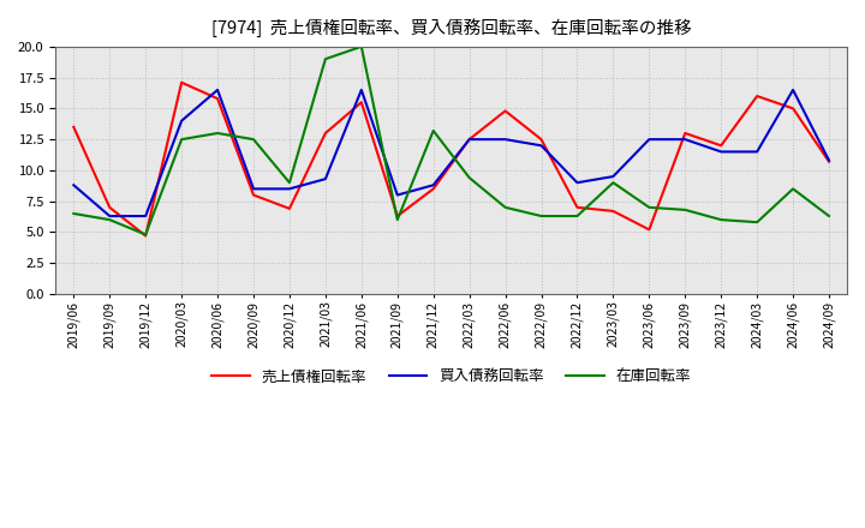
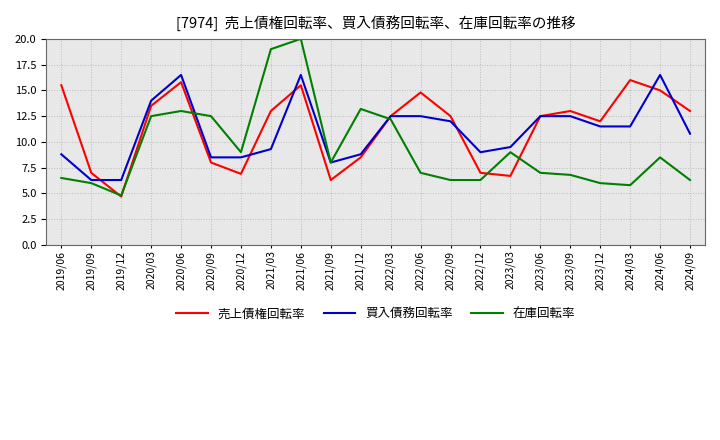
売上債権回転率/2019/06: 13.5 -> 15.5
売上債権回転率/2020/03: 17.1 -> 13.5
在庫回転率/2021/09: 6.0 -> 8.0
在庫回転率/2022/03: 9.4 -> 12.2
売上債権回転率/2023/06: 5.2 -> 12.5
売上債権回転率/2024/09: 10.7 -> 13.0
